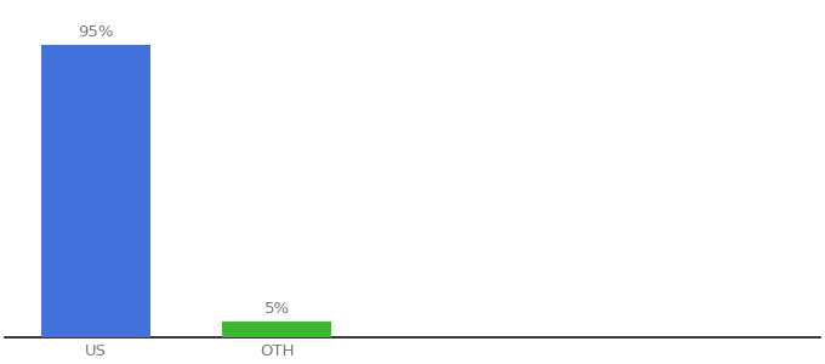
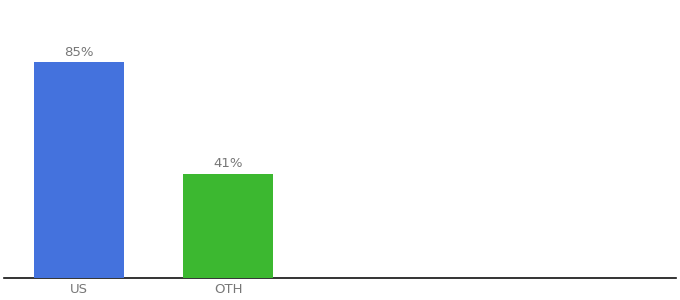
US: 95% -> 85%
OTH: 5% -> 41%
